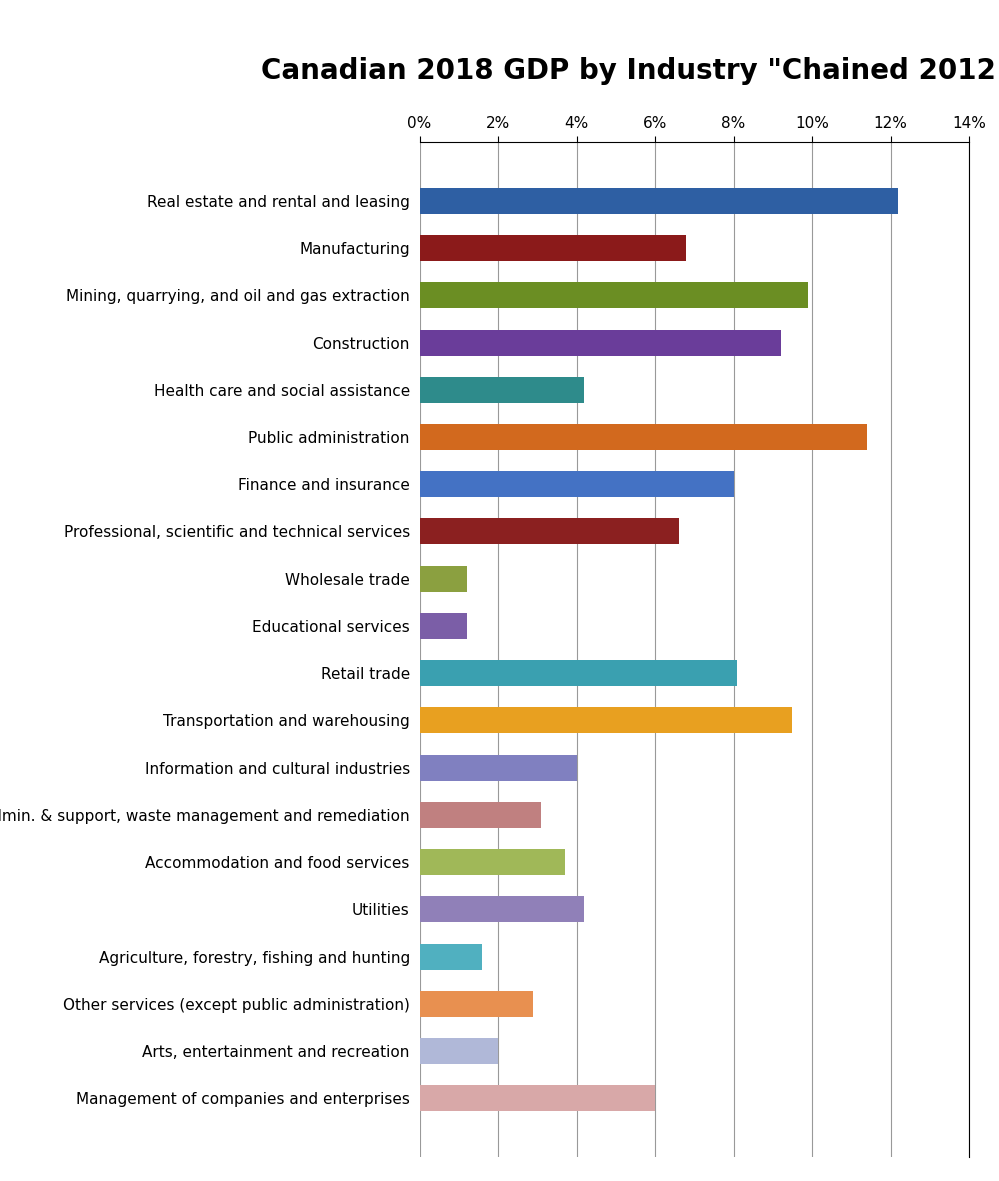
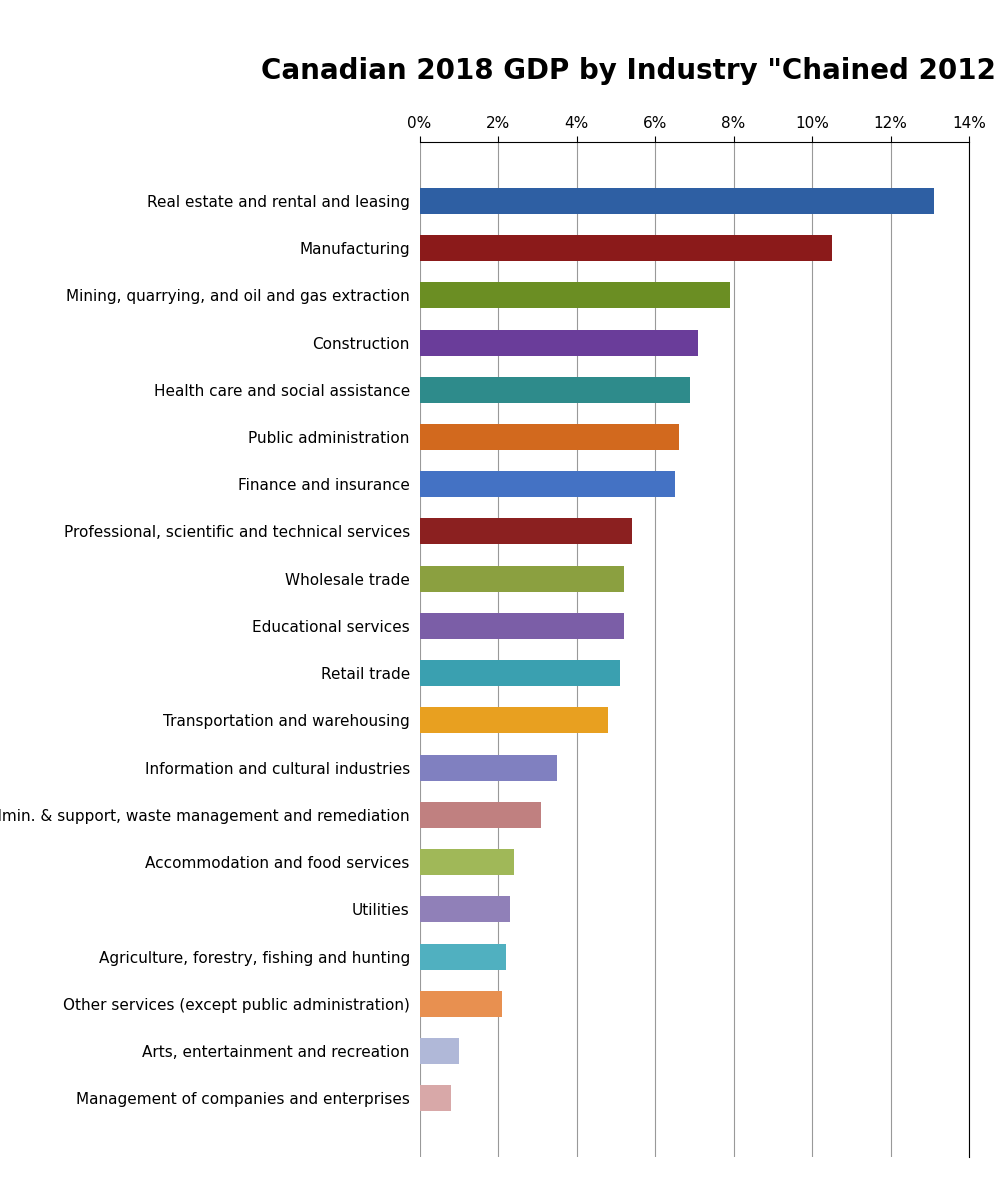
Real estate and rental and leasing: 12.2% -> 13.1%
Manufacturing: 6.8% -> 10.5%
Mining, quarrying, and oil and gas extraction: 9.9% -> 7.9%
Construction: 9.2% -> 7.1%
Health care and social assistance: 4.2% -> 6.9%
Public administration: 11.4% -> 6.6%
Finance and insurance: 8.0% -> 6.5%
Professional, scientific and technical services: 6.6% -> 5.4%
Wholesale trade: 1.2% -> 5.2%
Educational services: 1.2% -> 5.2%
Retail trade: 8.1% -> 5.1%
Transportation and warehousing: 9.5% -> 4.8%
Information and cultural industries: 4.0% -> 3.5%
Accommodation and food services: 3.7% -> 2.4%
Utilities: 4.2% -> 2.3%
Agriculture, forestry, fishing and hunting: 1.6% -> 2.2%
Other services (except public administration): 2.9% -> 2.1%
Arts, entertainment and recreation: 2.0% -> 1.0%
Management of companies and enterprises: 6.0% -> 0.8%
